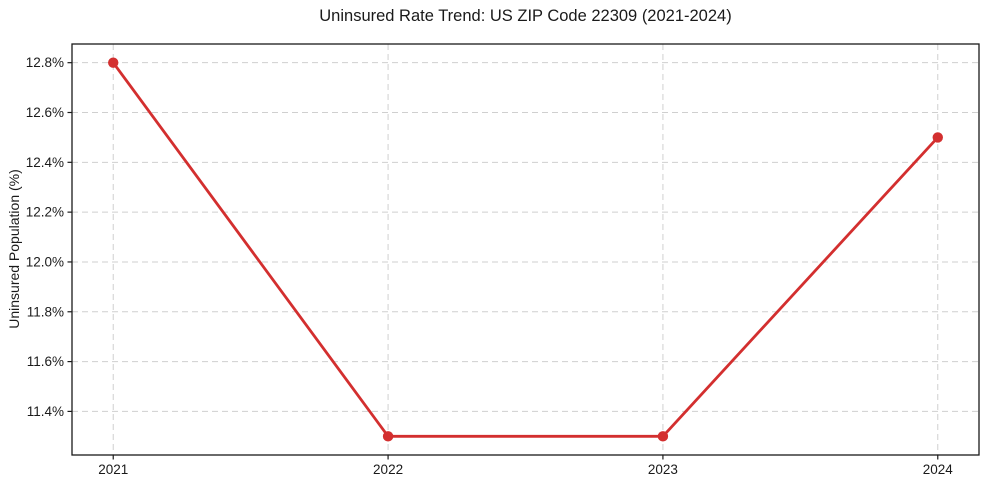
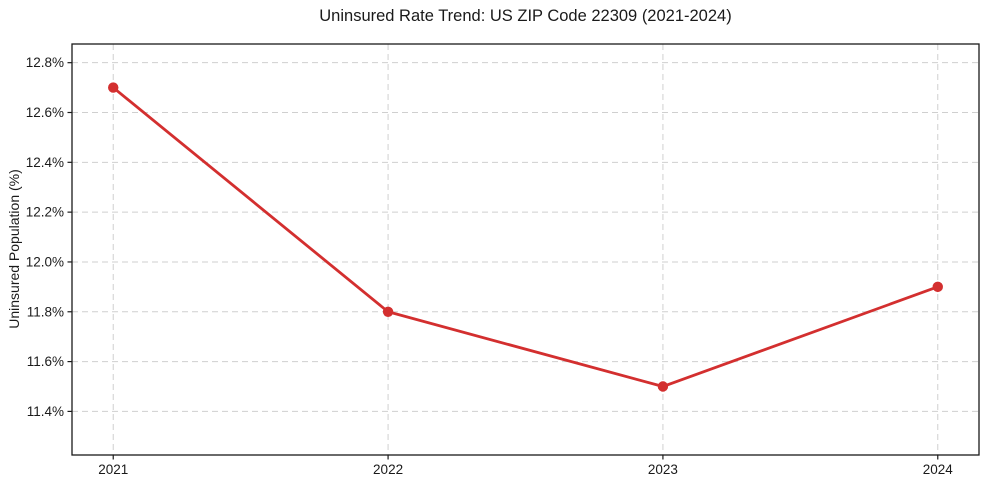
2021: 12.8% -> 12.7%
2022: 11.3% -> 11.8%
2023: 11.3% -> 11.5%
2024: 12.5% -> 11.9%
